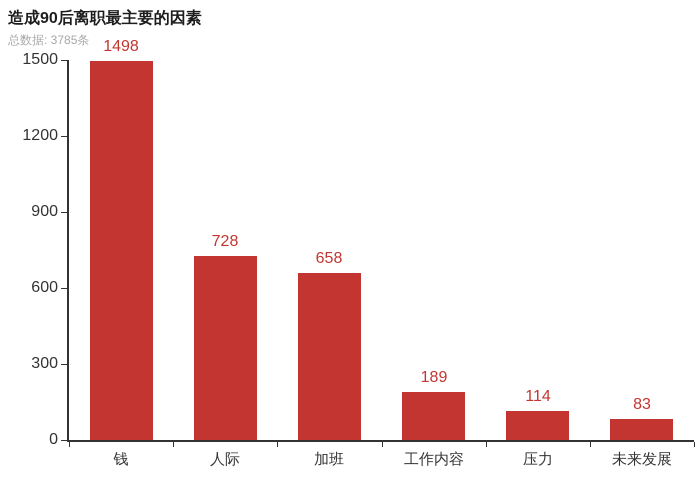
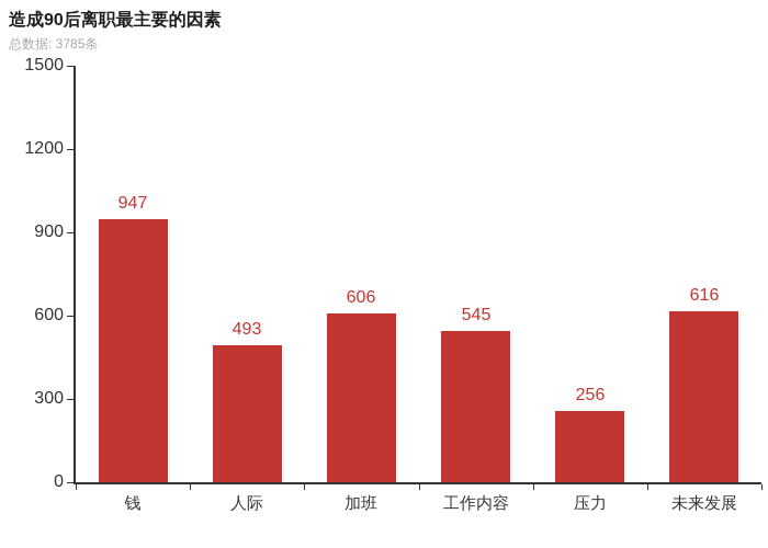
钱: 1498 -> 947
人际: 728 -> 493
加班: 658 -> 606
工作内容: 189 -> 545
压力: 114 -> 256
未来发展: 83 -> 616
